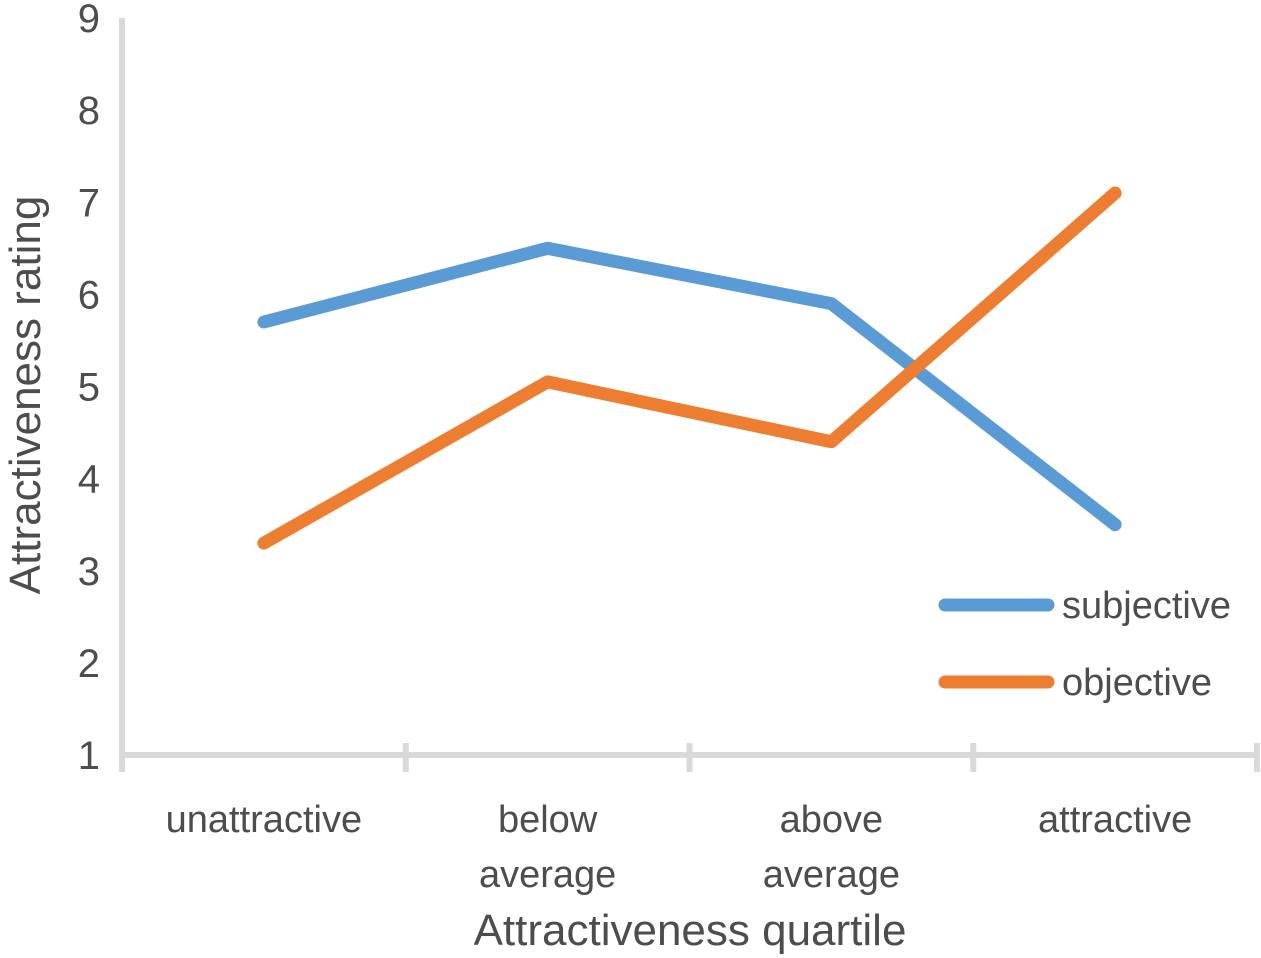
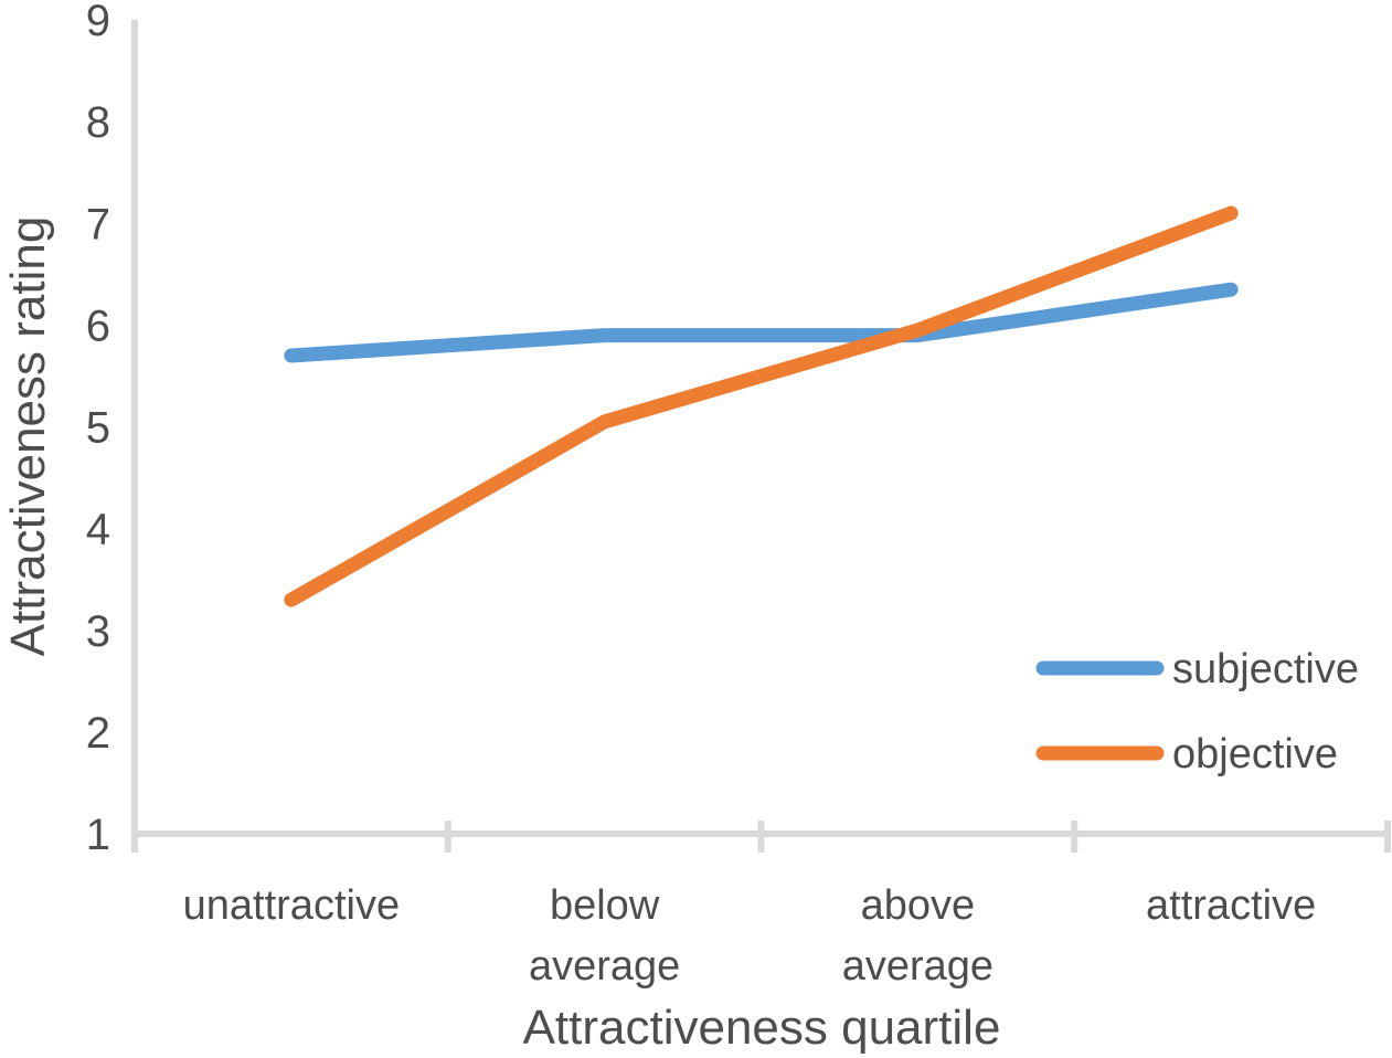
subjective/below average: 6.5 -> 5.9
objective/above average: 4.4 -> 6.0
subjective/attractive: 3.5 -> 6.3
